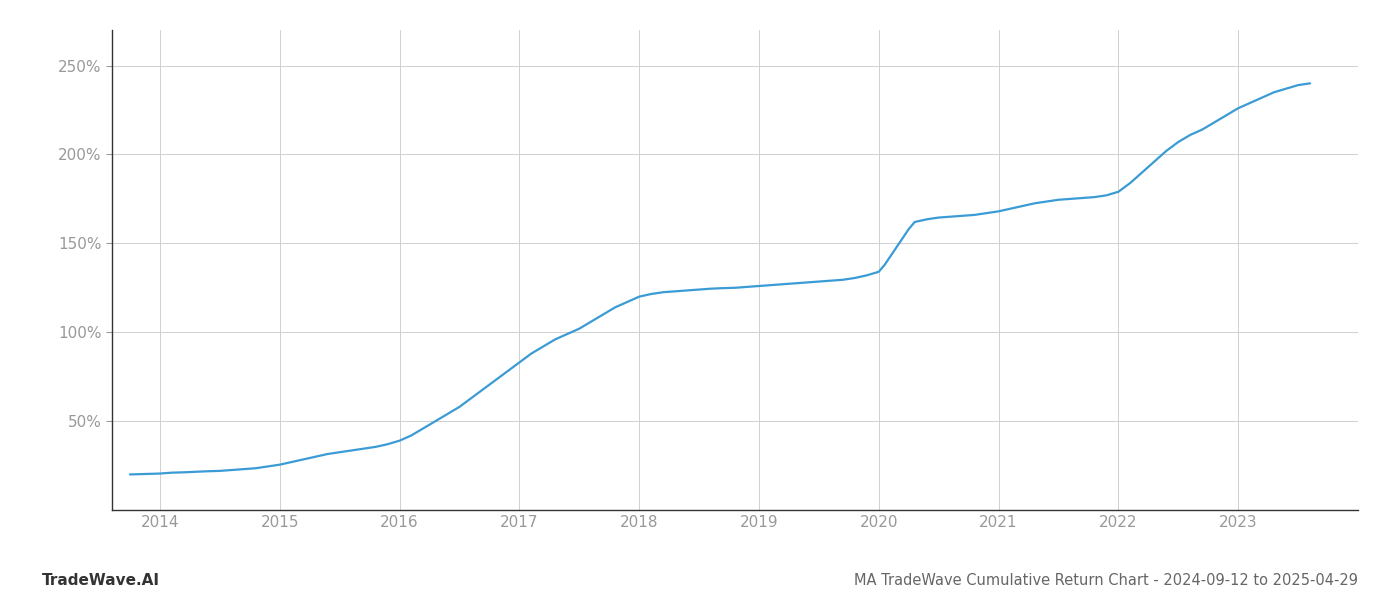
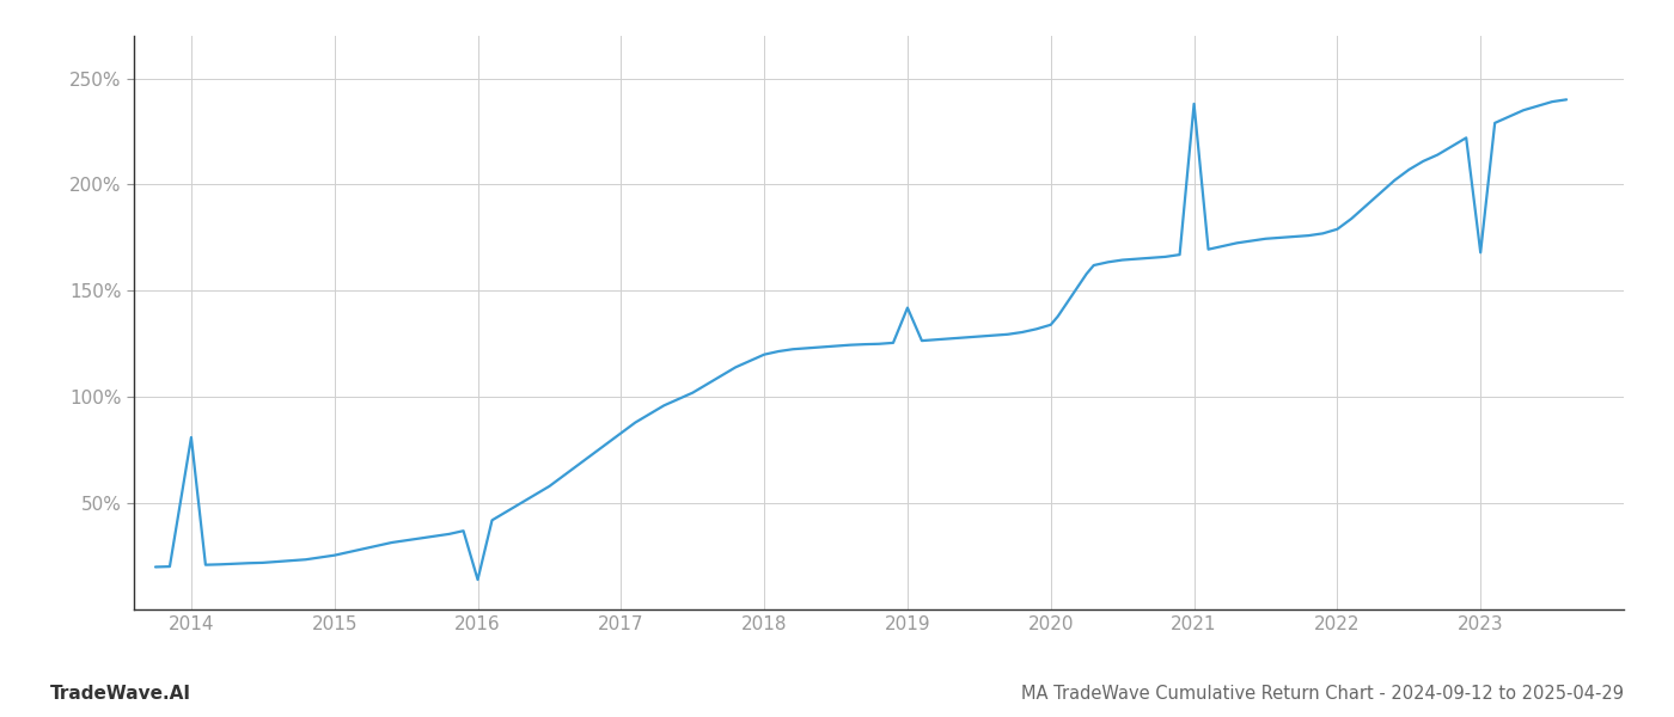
2014: 20% -> 81%
2016: 39% -> 14%
2019: 126% -> 142%
2021: 168% -> 238%
2023: 226% -> 168%
